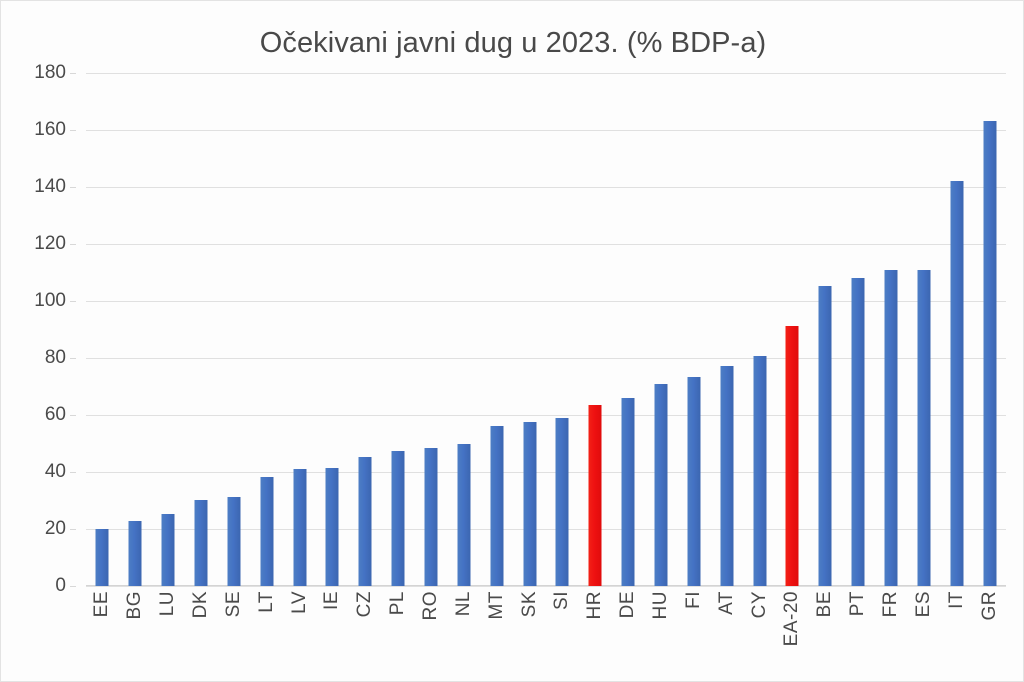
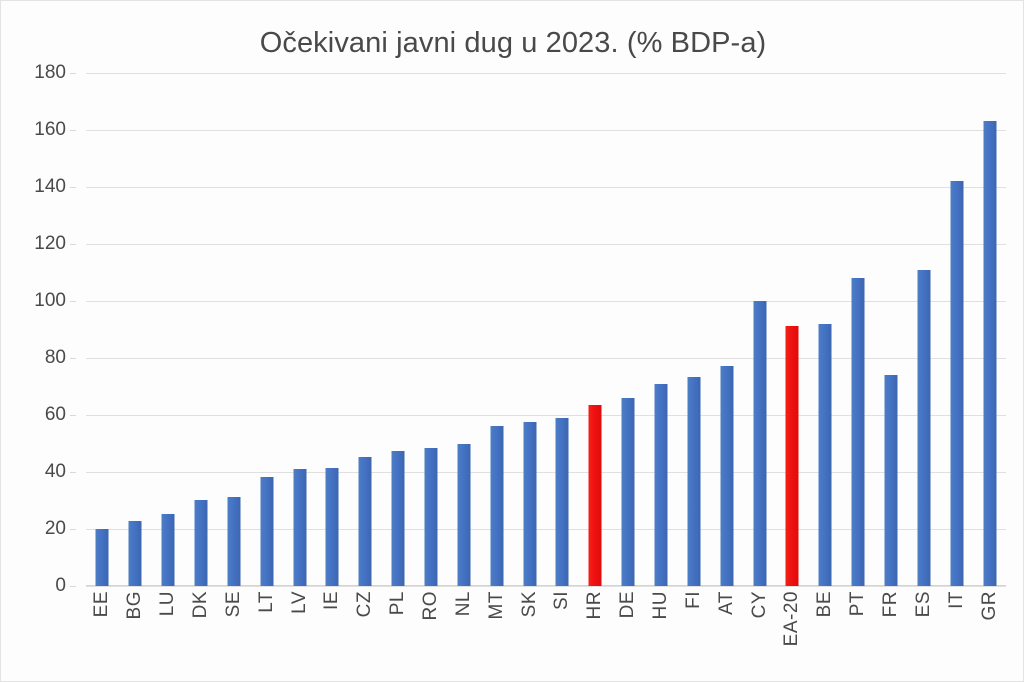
CY: 81 -> 100
BE: 105 -> 92
FR: 111 -> 74
